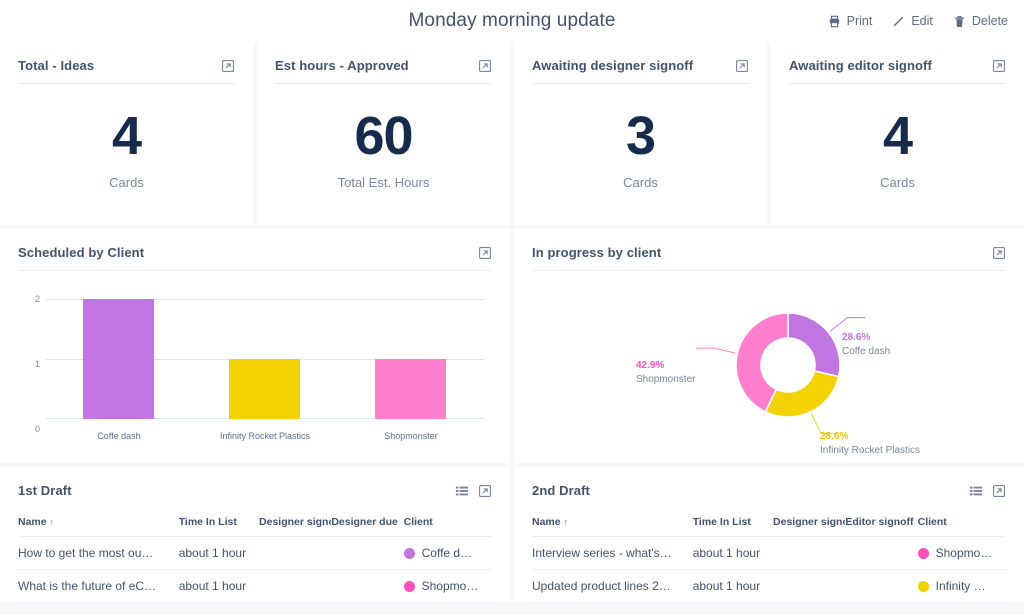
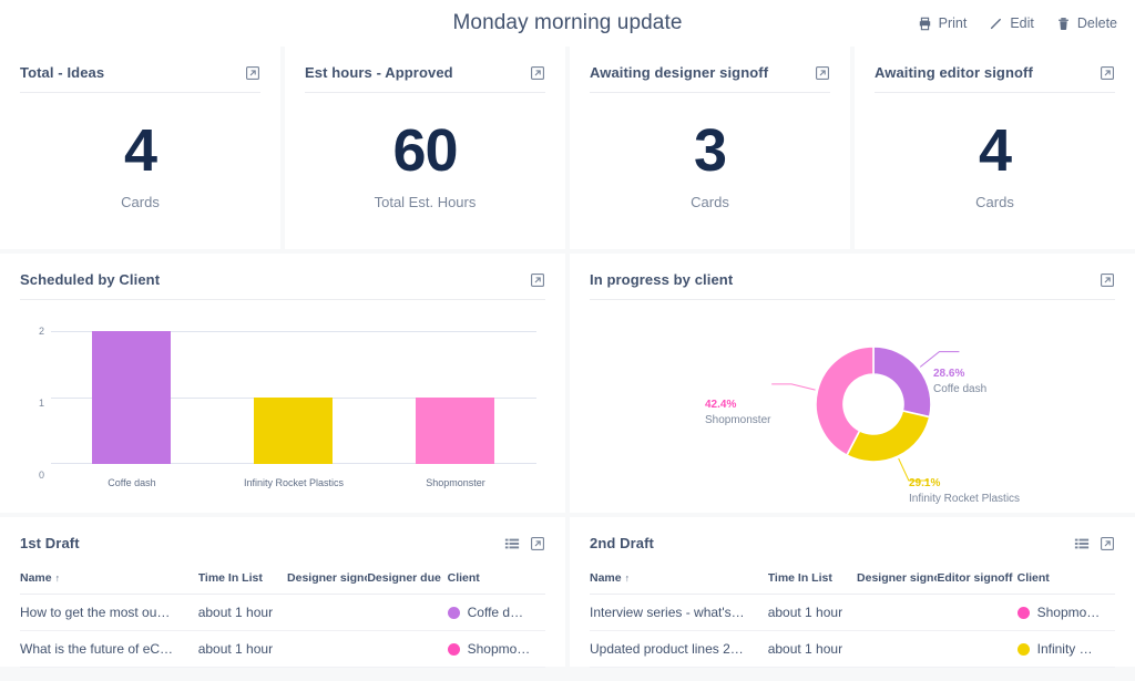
In progress by client/Infinity Rocket Plastics: 28.6% -> 29.1%
In progress by client/Shopmonster: 42.9% -> 42.4%
